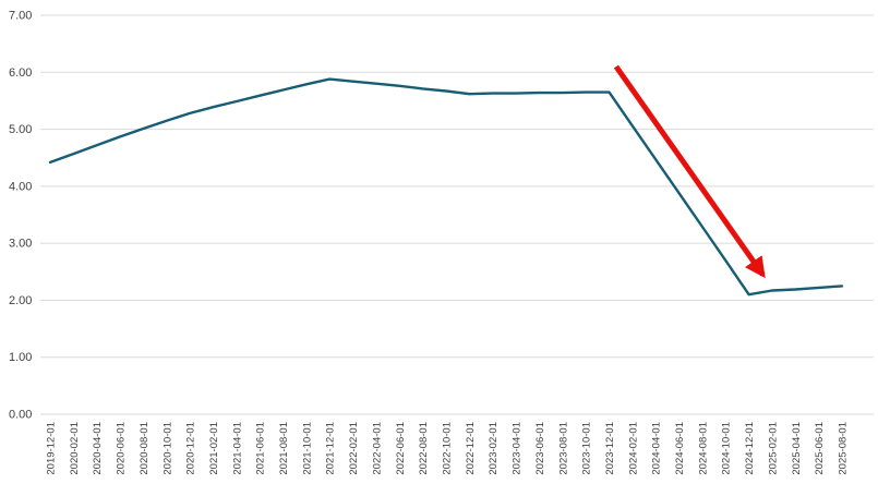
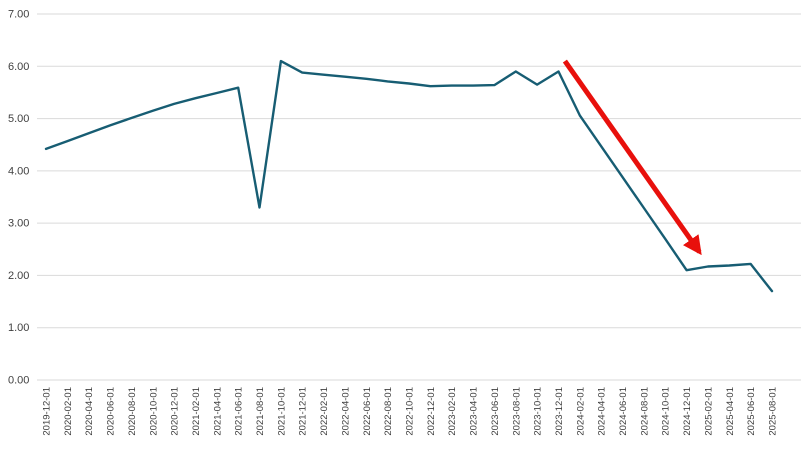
2021-08-01: 5.7 -> 3.3
2021-10-01: 5.8 -> 6.1
2023-08-01: 5.6 -> 5.9
2023-12-01: 5.7 -> 5.9
2025-08-01: 2.2 -> 1.7
